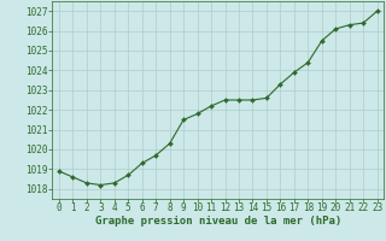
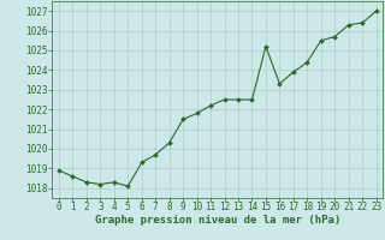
5: 1018.7 -> 1018.1
15: 1022.6 -> 1025.2
20: 1026.1 -> 1025.7
